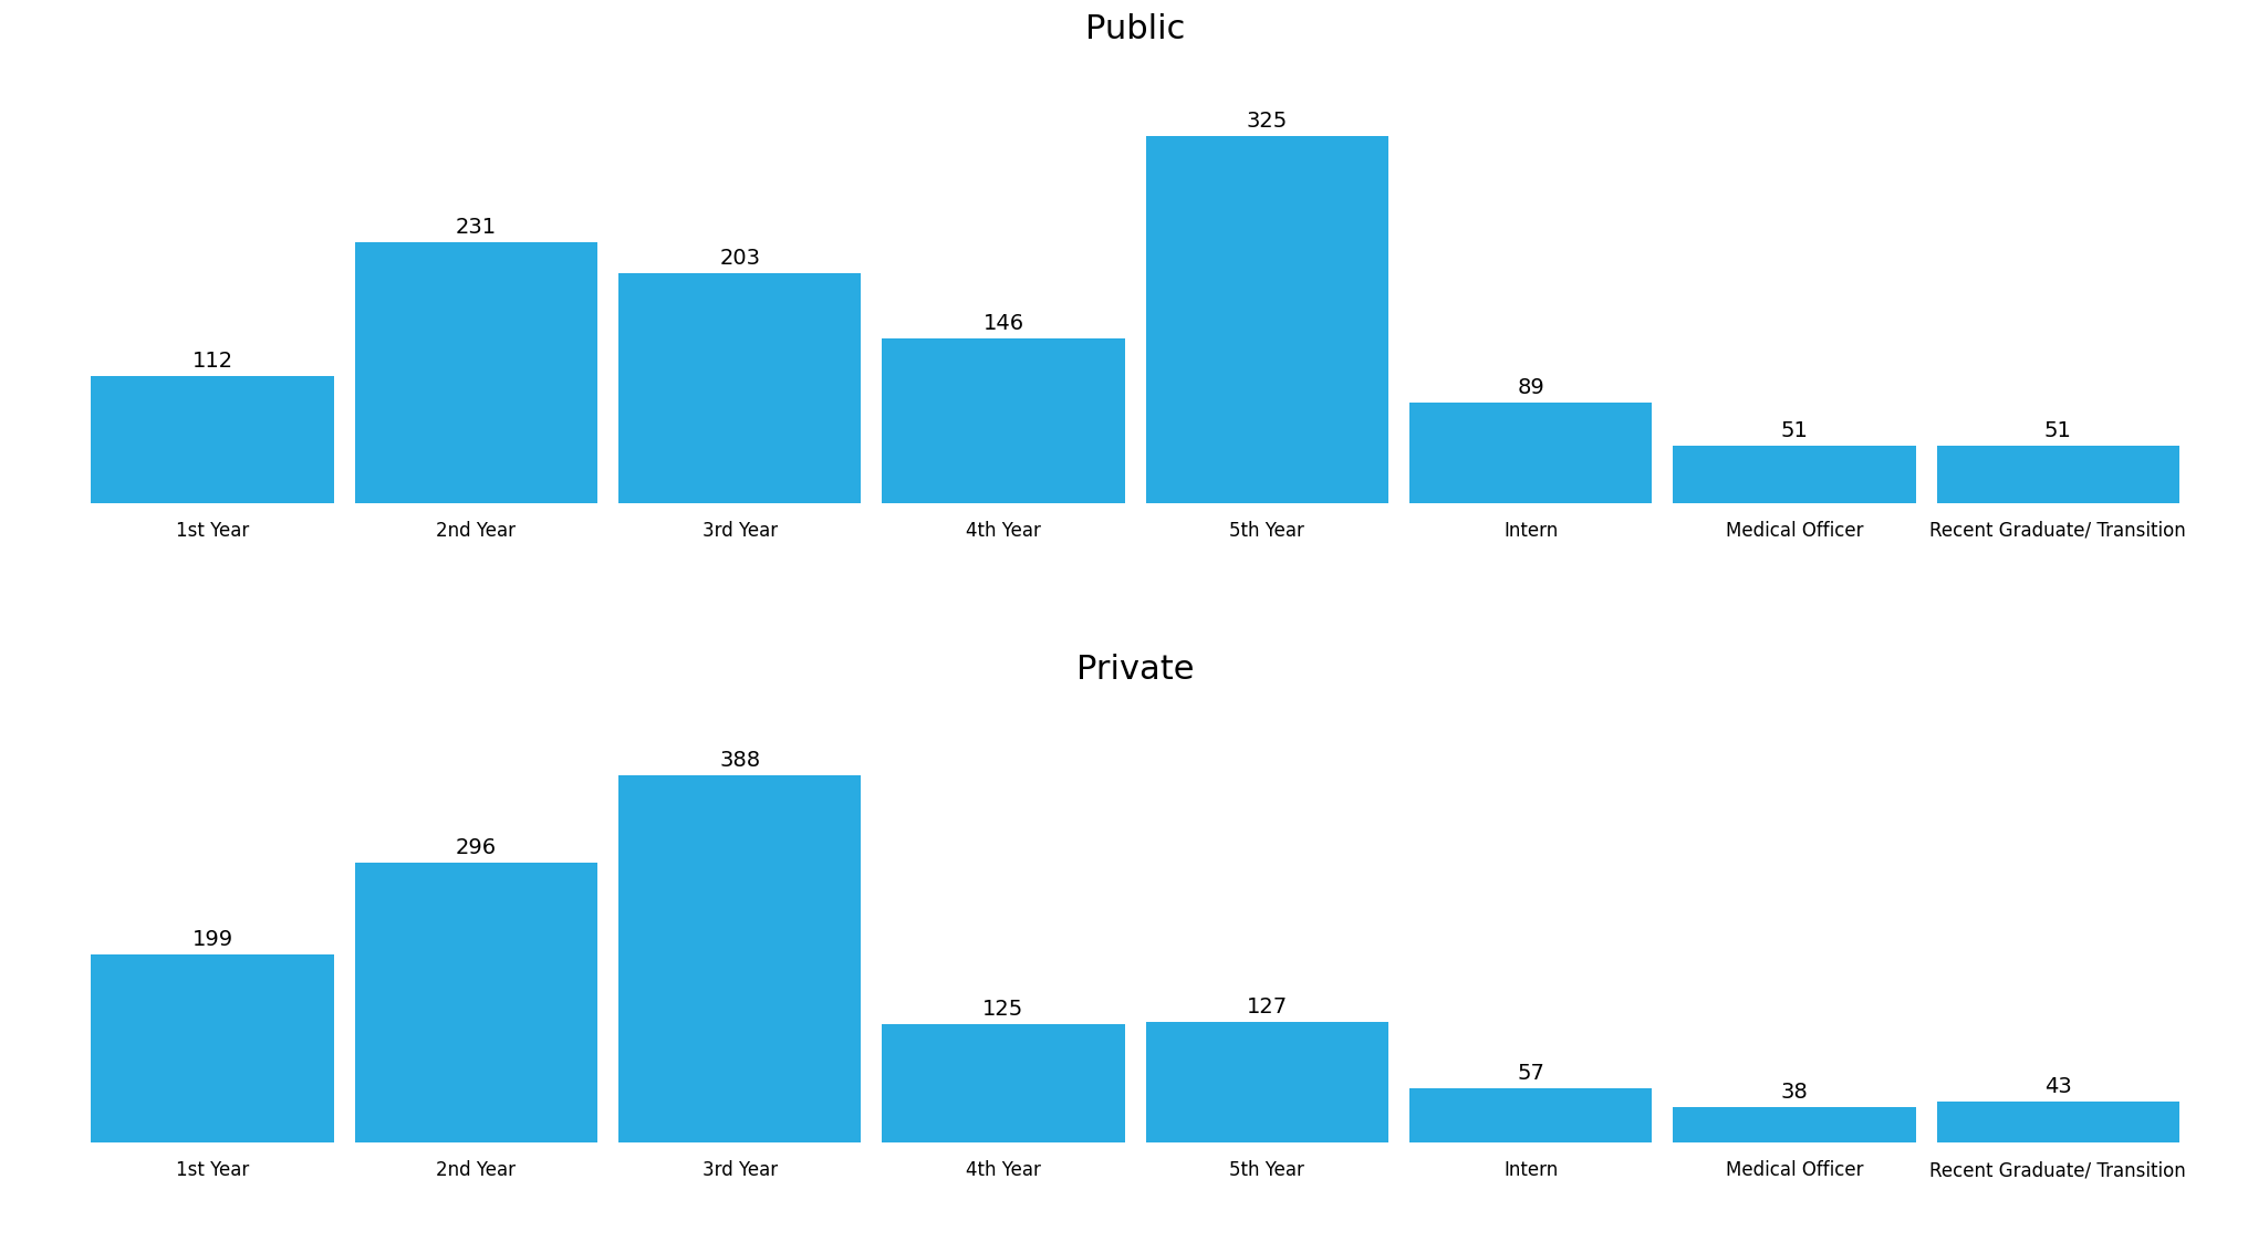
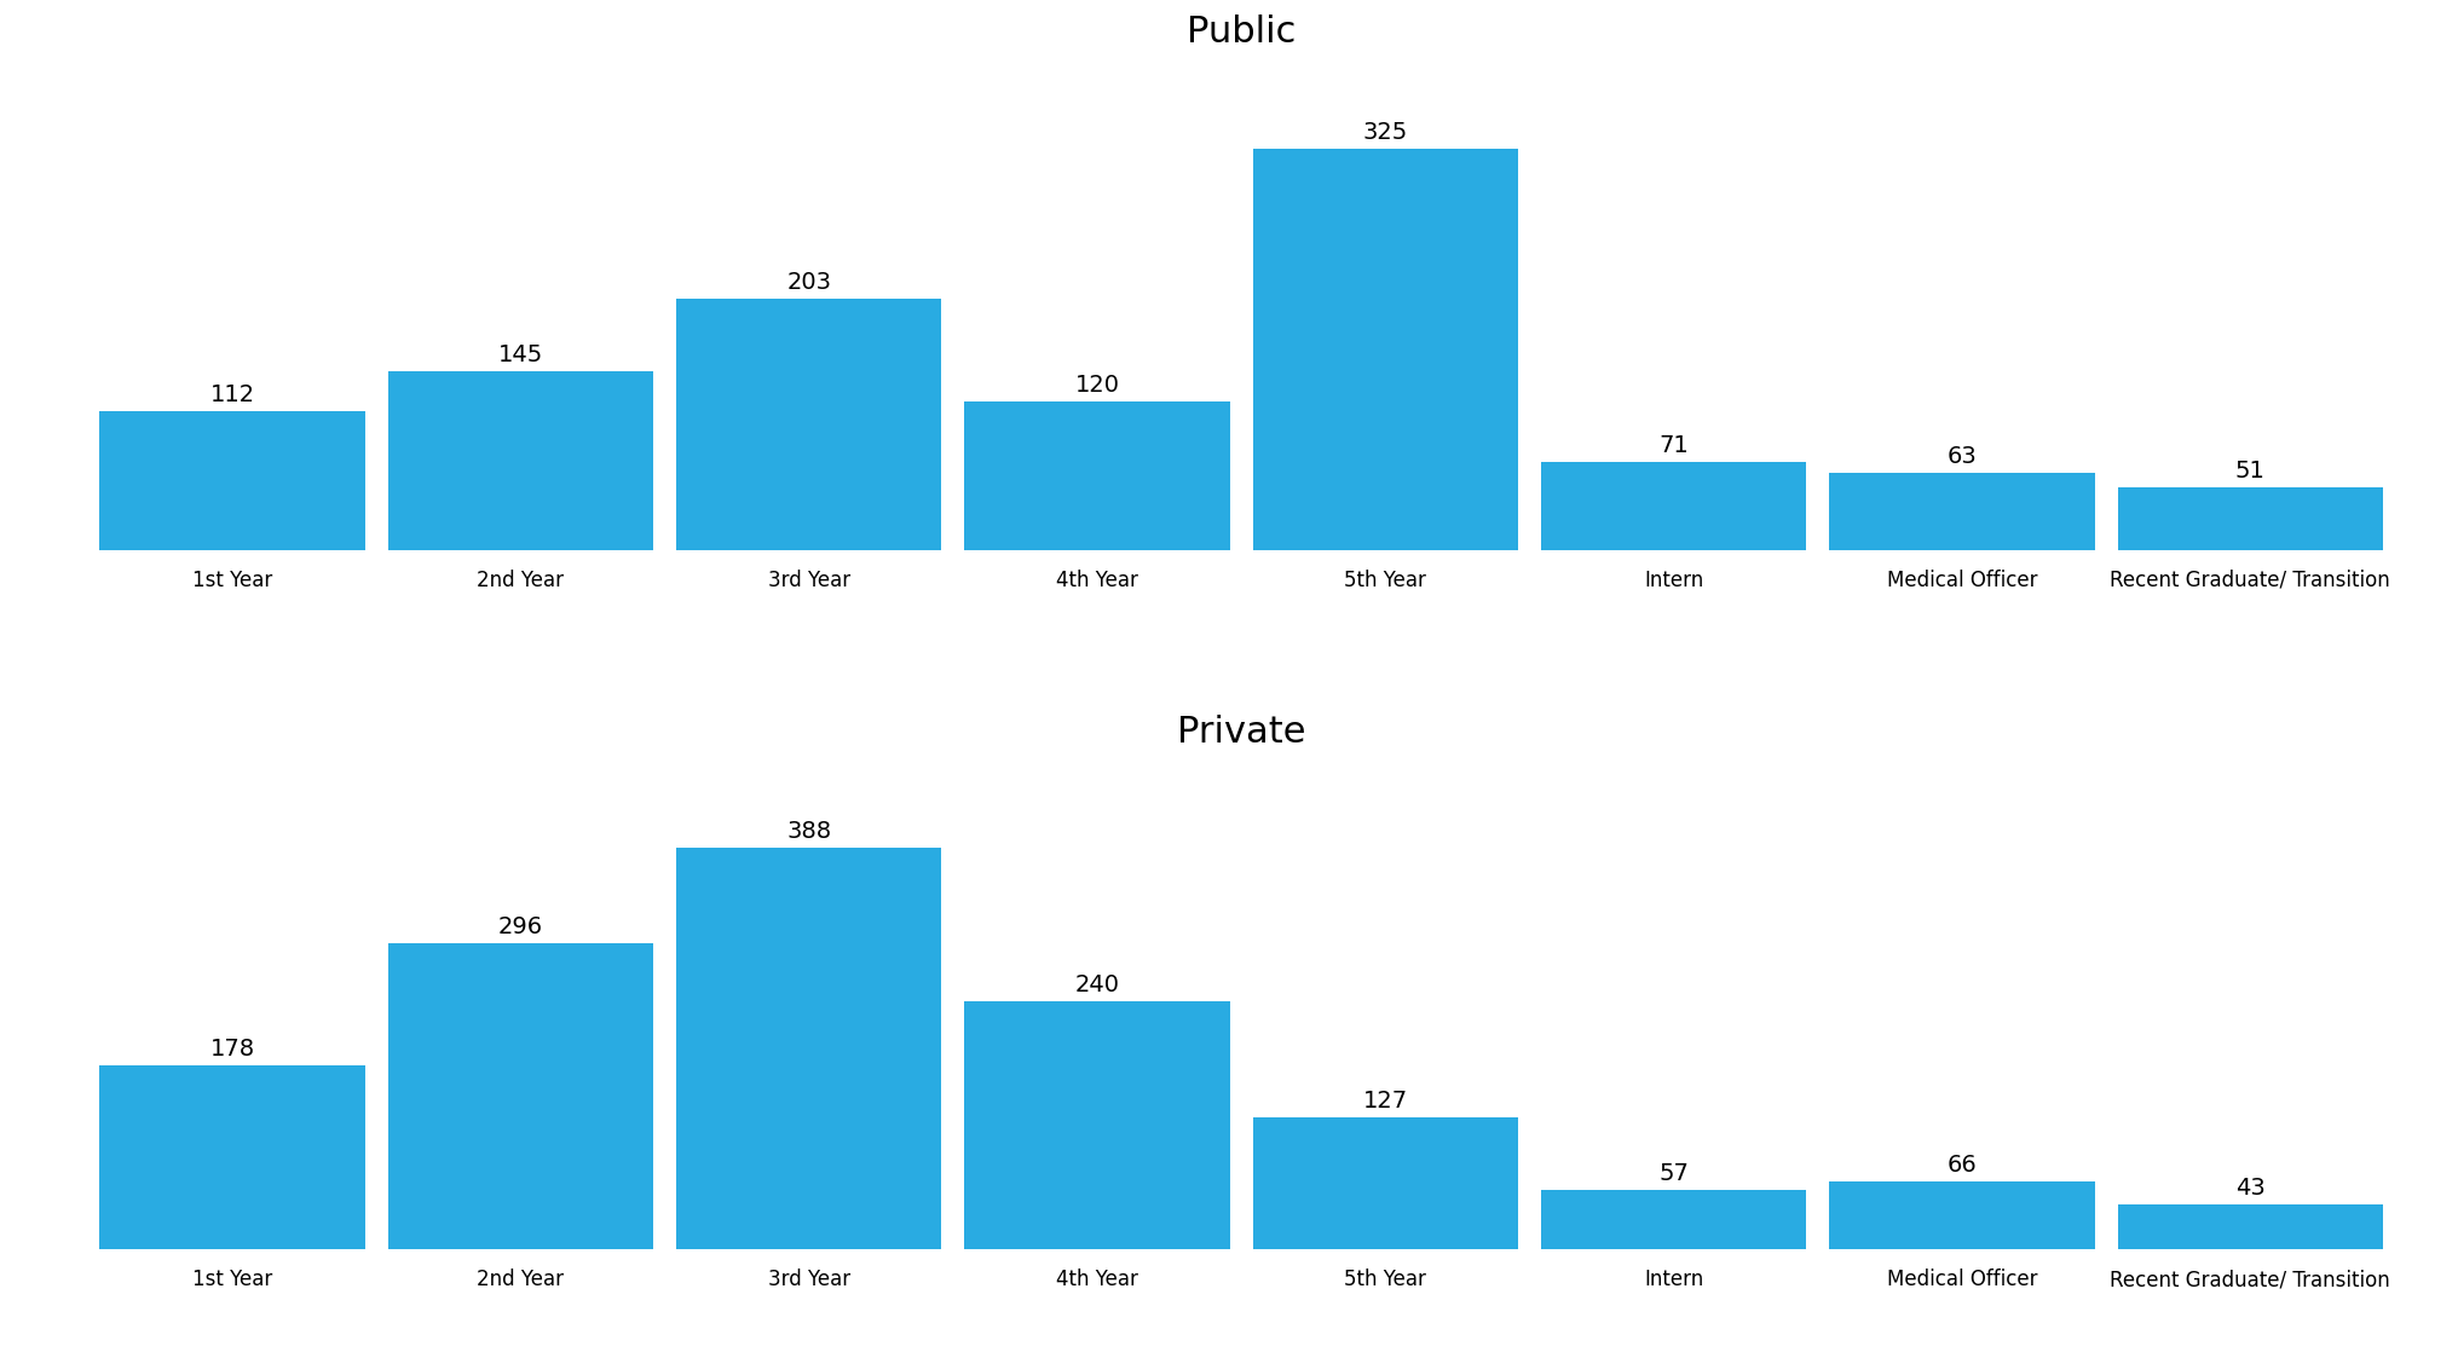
Public/2nd Year: 231 -> 145
Public/4th Year: 146 -> 120
Public/Intern: 89 -> 71
Public/Medical Officer: 51 -> 63
Private/1st Year: 199 -> 178
Private/4th Year: 125 -> 240
Private/Medical Officer: 38 -> 66
